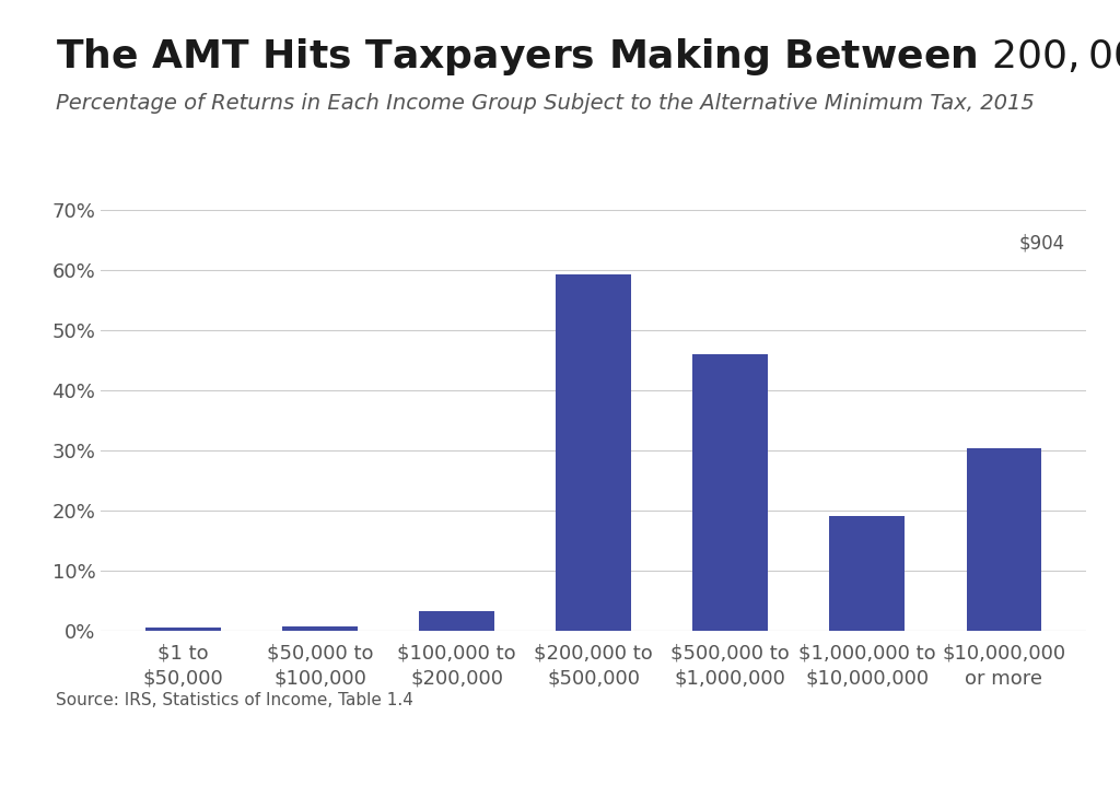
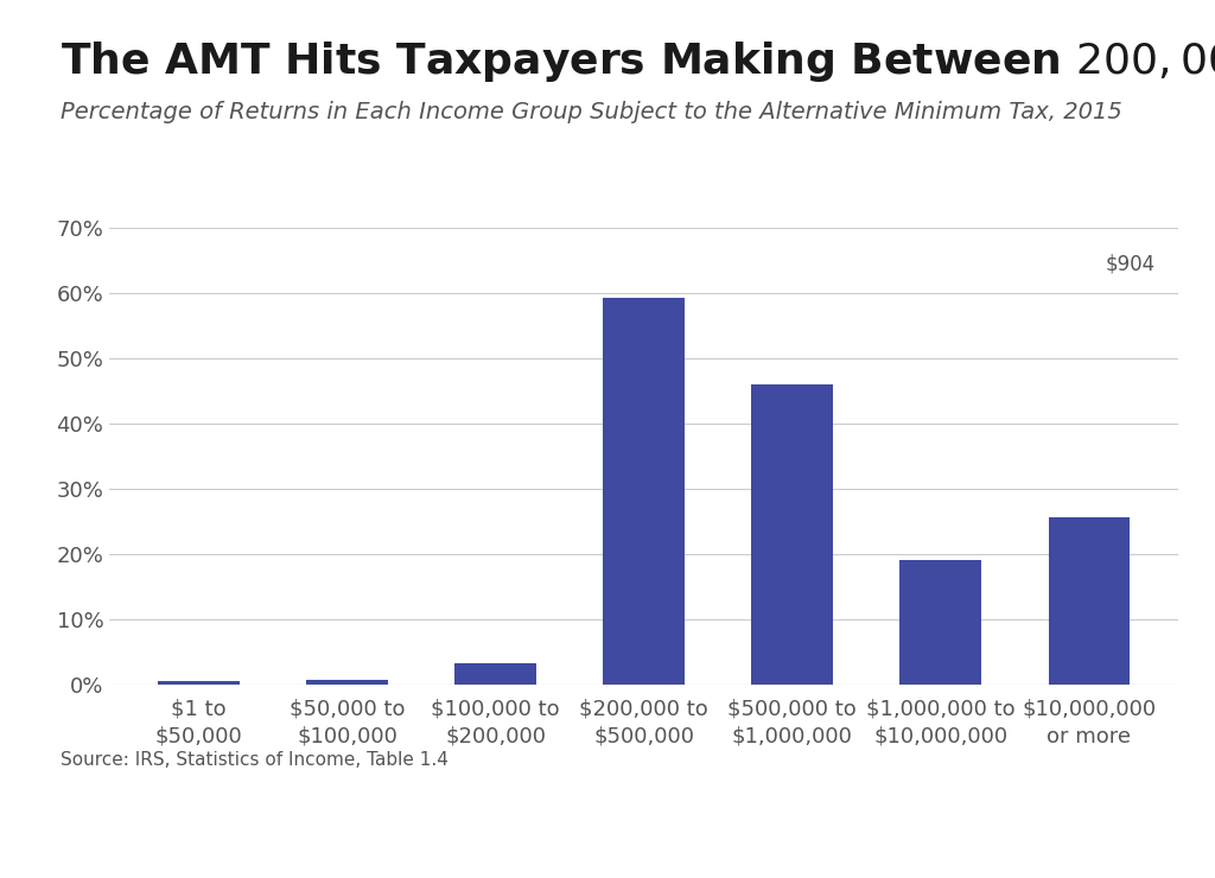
$10,000,000 or more: 30.4% -> 25.6%
